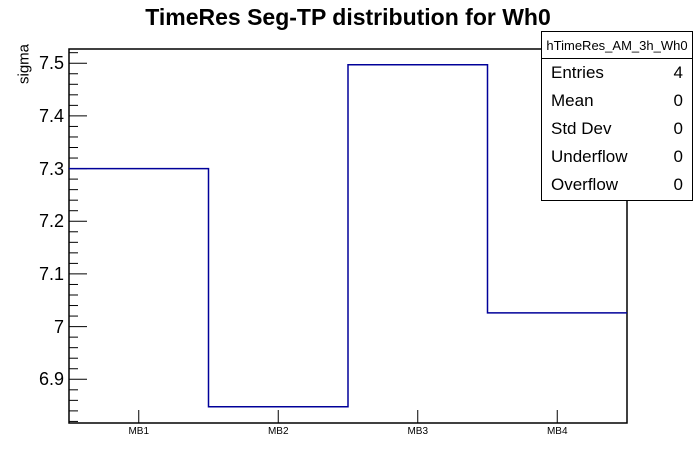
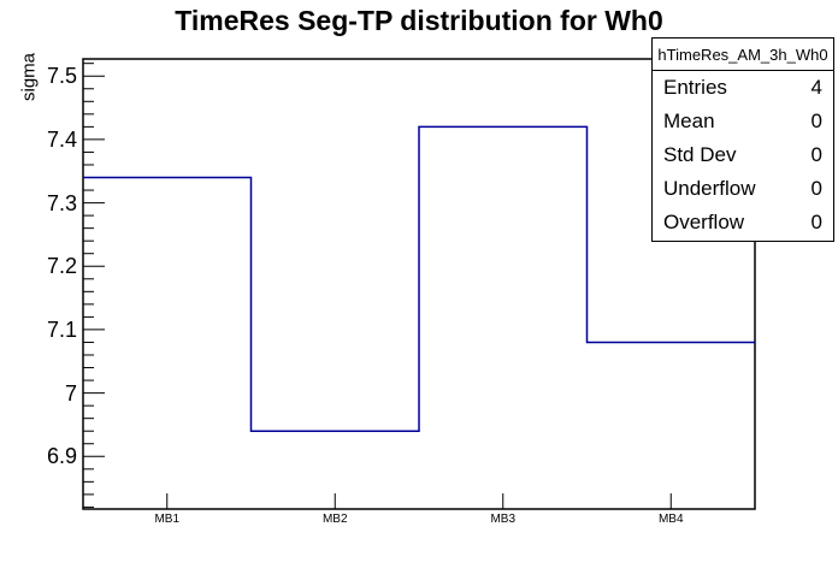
MB1: 7.30 -> 7.34
MB2: 6.85 -> 6.94
MB3: 7.50 -> 7.42
MB4: 7.03 -> 7.08
